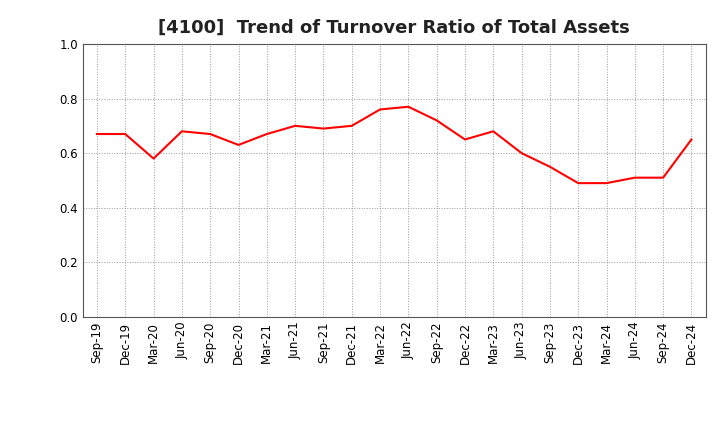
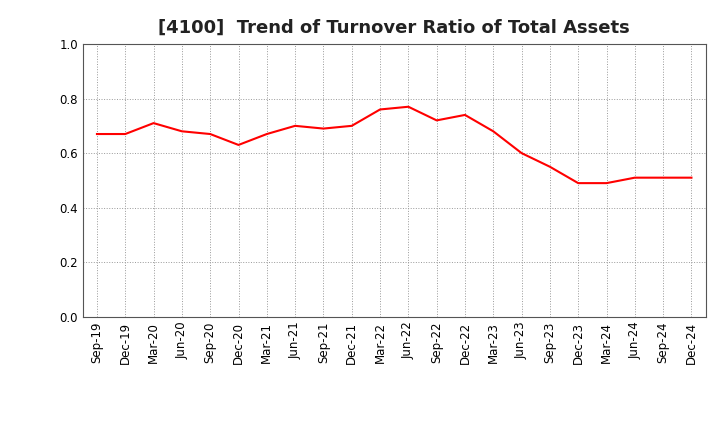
Mar-20: 0.58 -> 0.71
Dec-22: 0.65 -> 0.74
Dec-24: 0.65 -> 0.51
